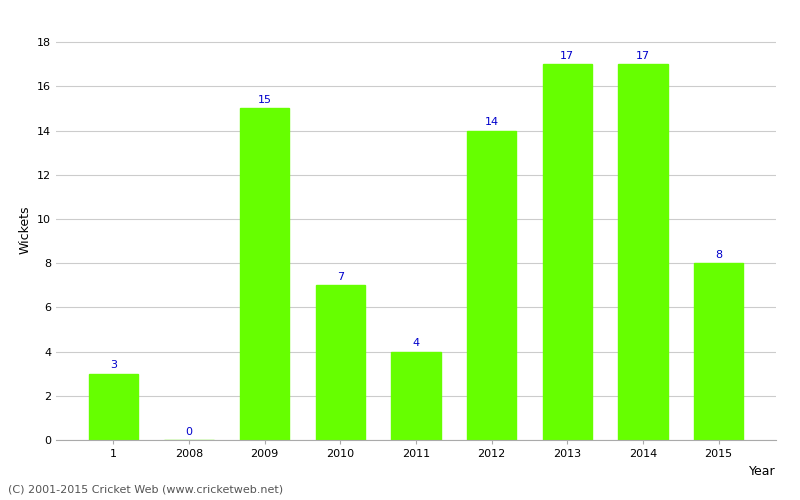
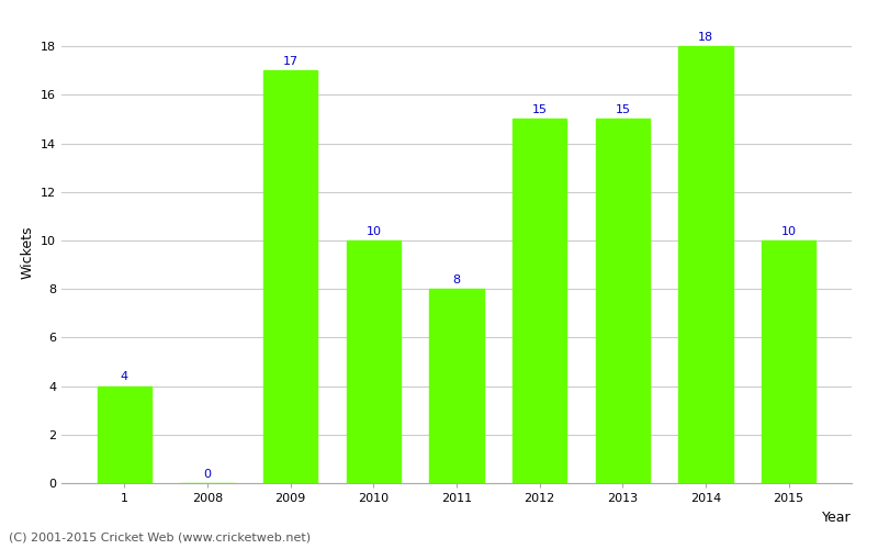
1: 3 -> 4
2009: 15 -> 17
2010: 7 -> 10
2011: 4 -> 8
2012: 14 -> 15
2013: 17 -> 15
2014: 17 -> 18
2015: 8 -> 10
